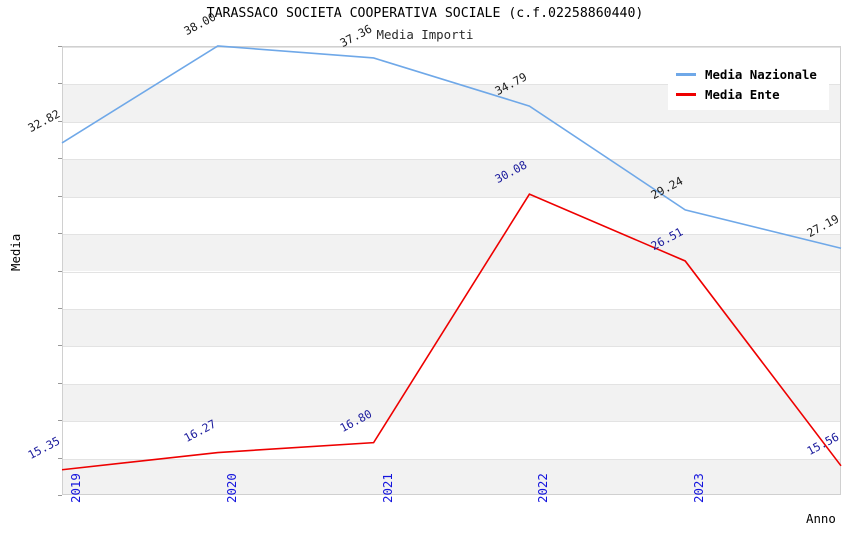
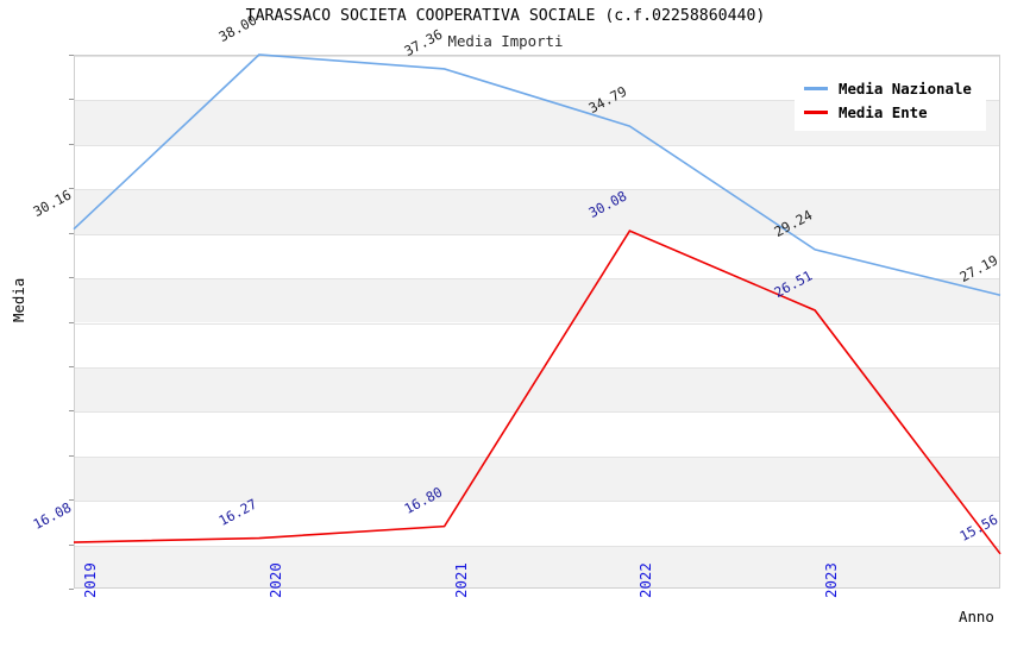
Media Nazionale/2019: 32.82 -> 30.16
Media Ente/2019: 15.35 -> 16.08
